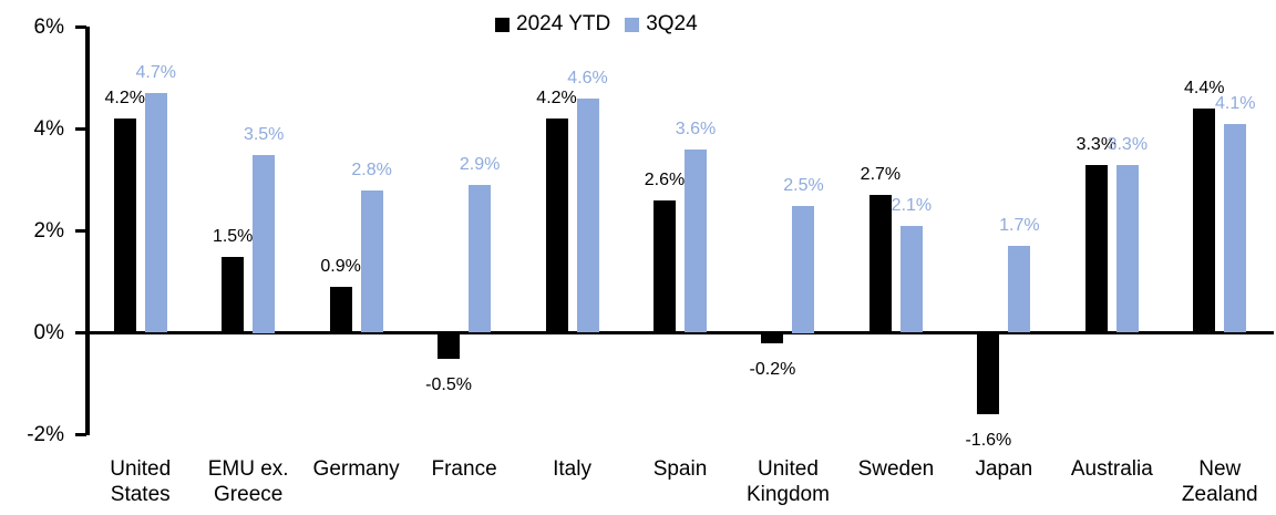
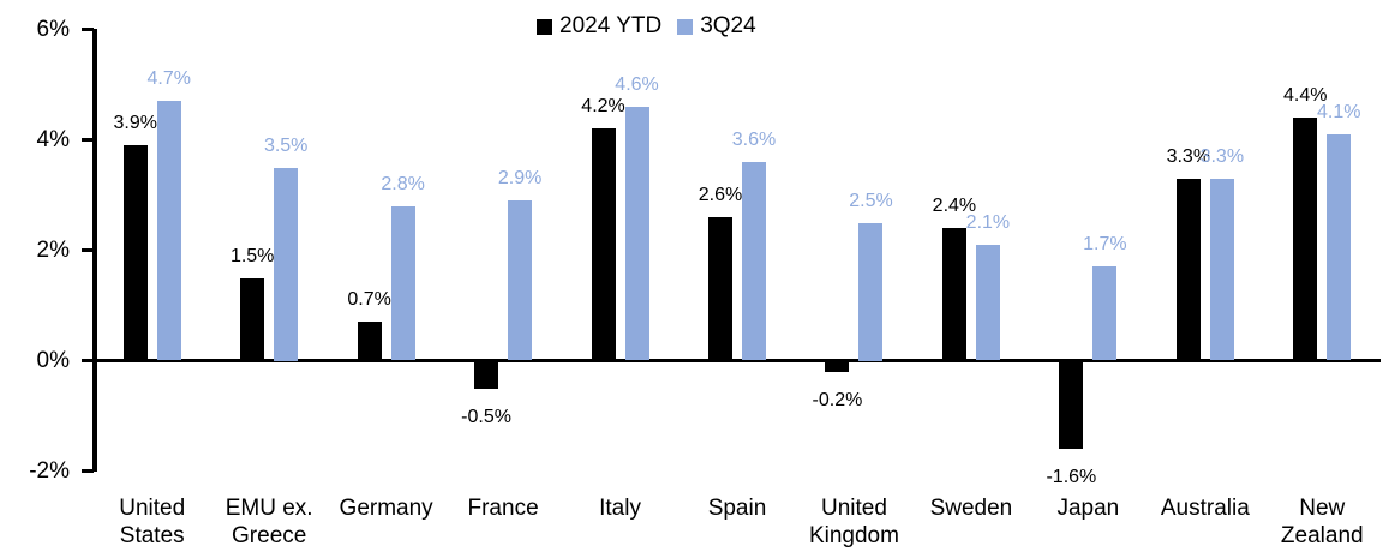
2024 YTD/United States: 4.2% -> 3.9%
2024 YTD/Germany: 0.9% -> 0.7%
2024 YTD/Sweden: 2.7% -> 2.4%
